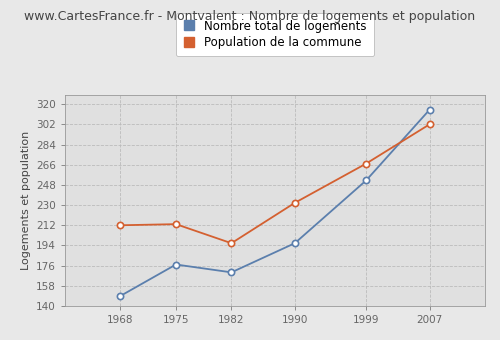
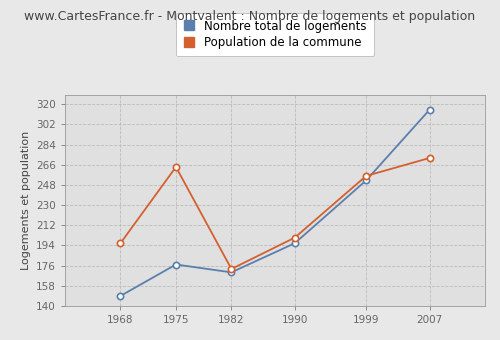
Population de la commune/1968: 212 -> 196
Population de la commune/1975: 213 -> 264
Population de la commune/1982: 196 -> 173
Population de la commune/1990: 232 -> 201
Population de la commune/1999: 267 -> 256
Population de la commune/2007: 302 -> 272
